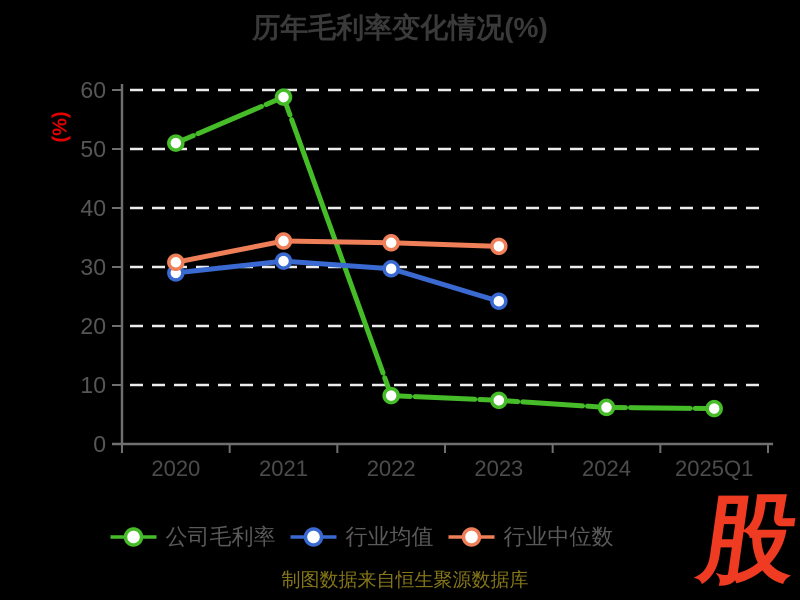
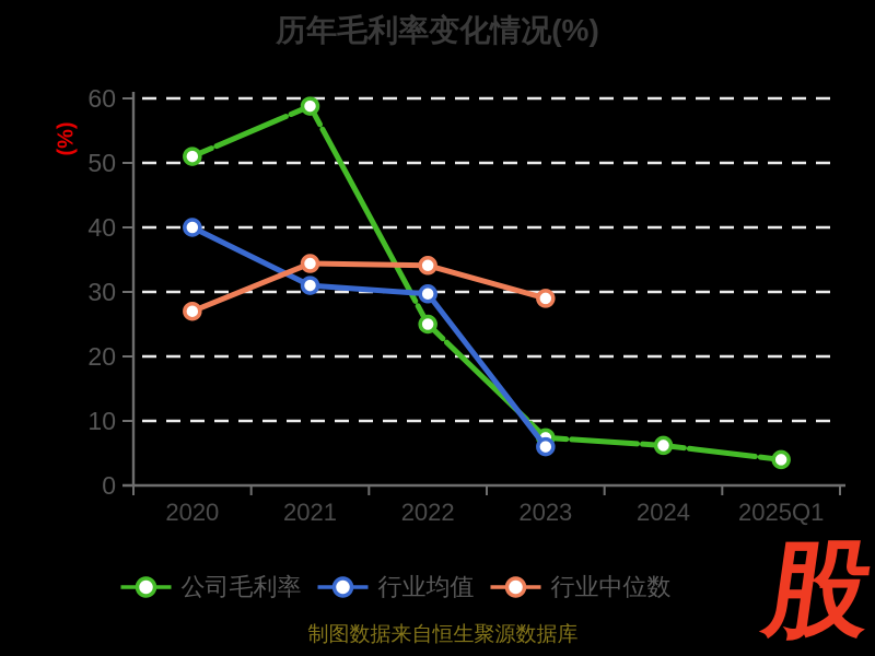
行业均值/2020: 29 -> 40
行业中位数/2020: 31 -> 27
公司毛利率/2022: 8 -> 25
行业均值/2023: 24 -> 6
行业中位数/2023: 34 -> 29
公司毛利率/2025Q1: 6 -> 4
